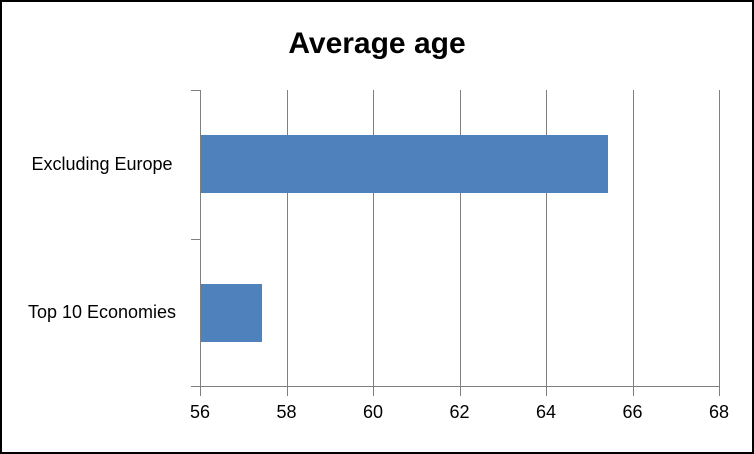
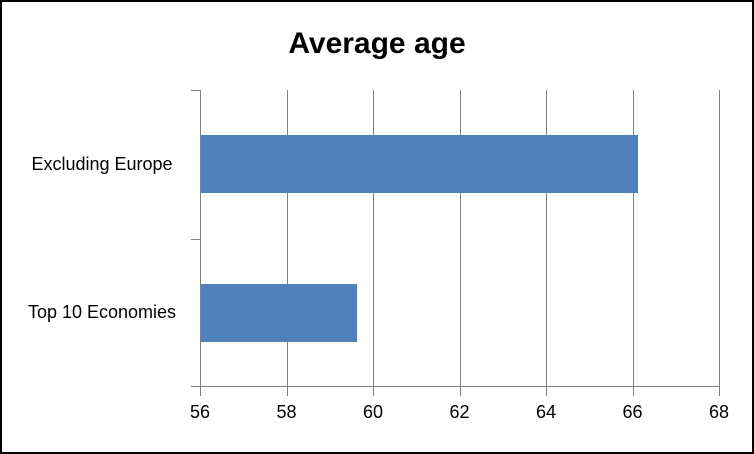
Excluding Europe: 65.4 -> 66.1
Top 10 Economies: 57.4 -> 59.6
